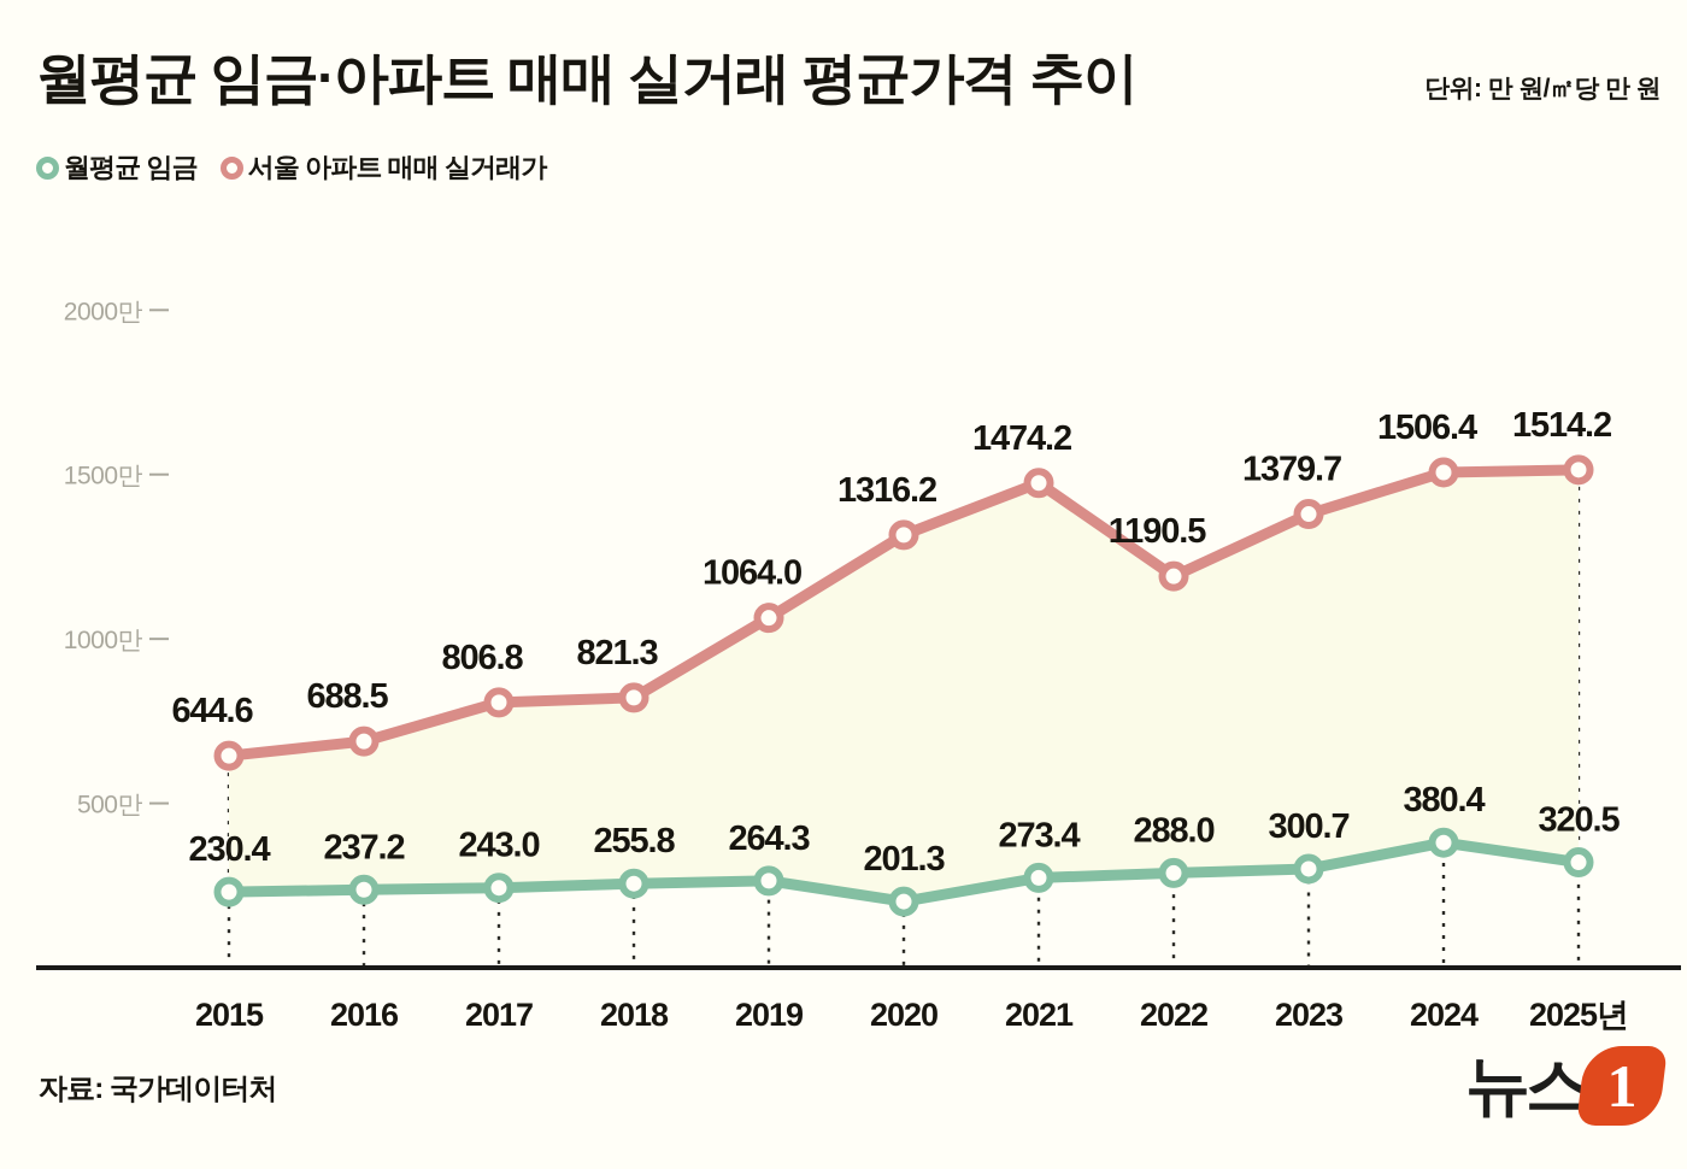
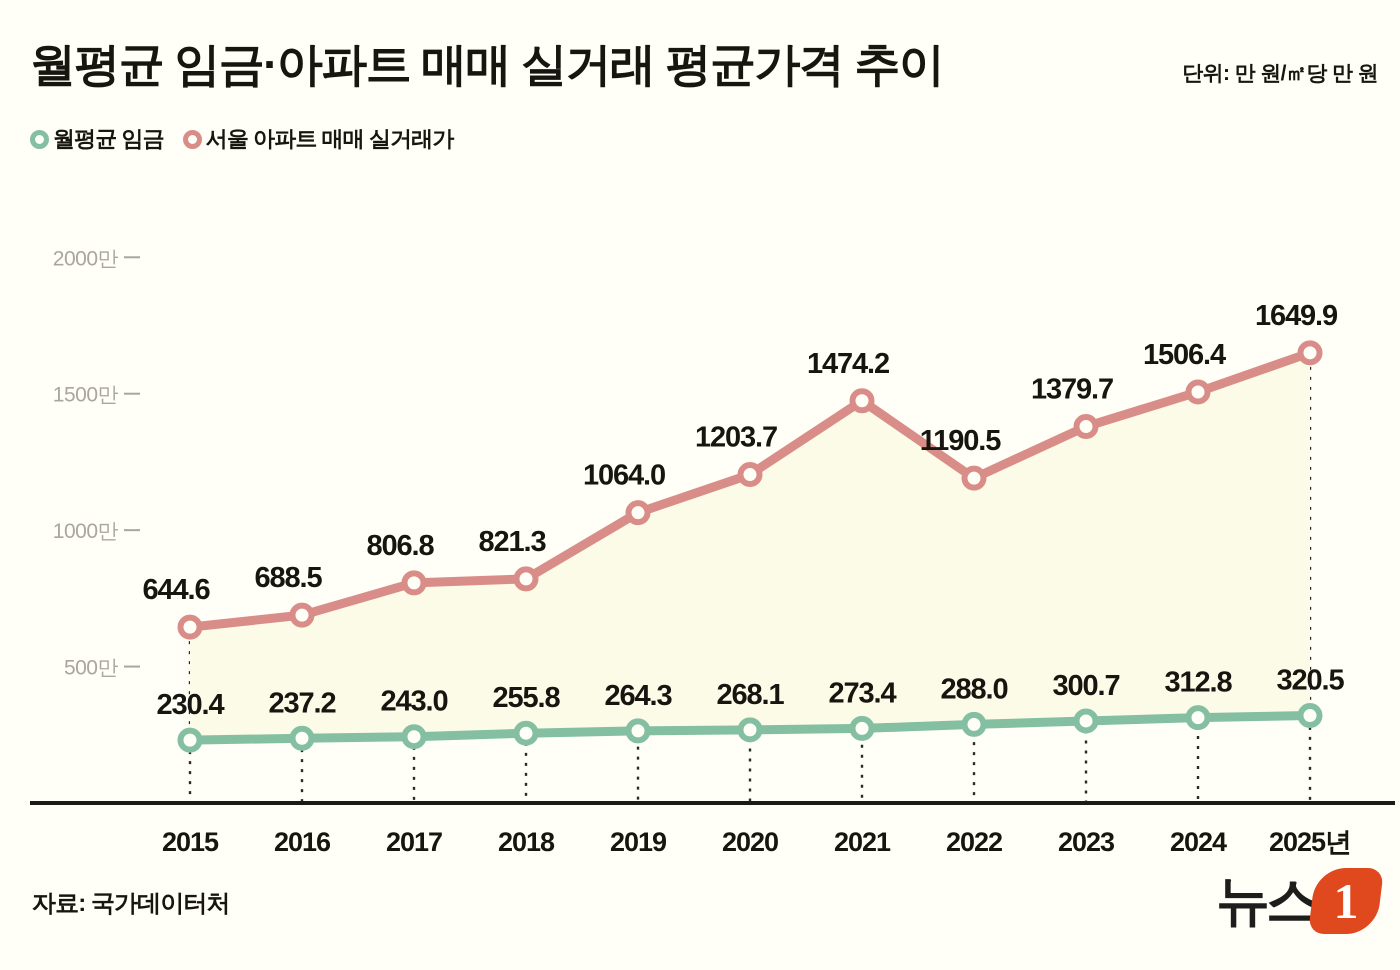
서울 아파트 매매 실거래가/2020: 1316.2 -> 1203.7
월평균 임금/2020: 201.3 -> 268.1
월평균 임금/2024: 380.4 -> 312.8
서울 아파트 매매 실거래가/2025년: 1514.2 -> 1649.9
